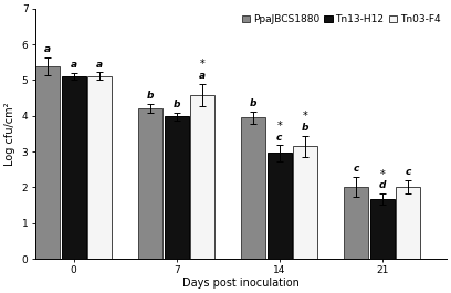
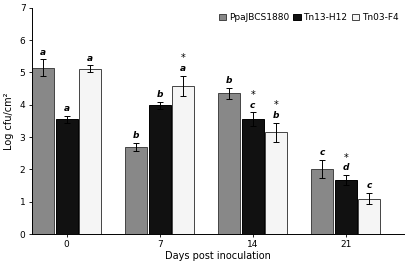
PpaJBCS1880/0: 5.38 -> 5.15
Tn13-H12/0: 5.10 -> 3.55
PpaJBCS1880/7: 4.22 -> 2.70
PpaJBCS1880/14: 3.95 -> 4.35
Tn13-H12/14: 2.96 -> 3.55
Tn03-F4/21: 2.02 -> 1.10
